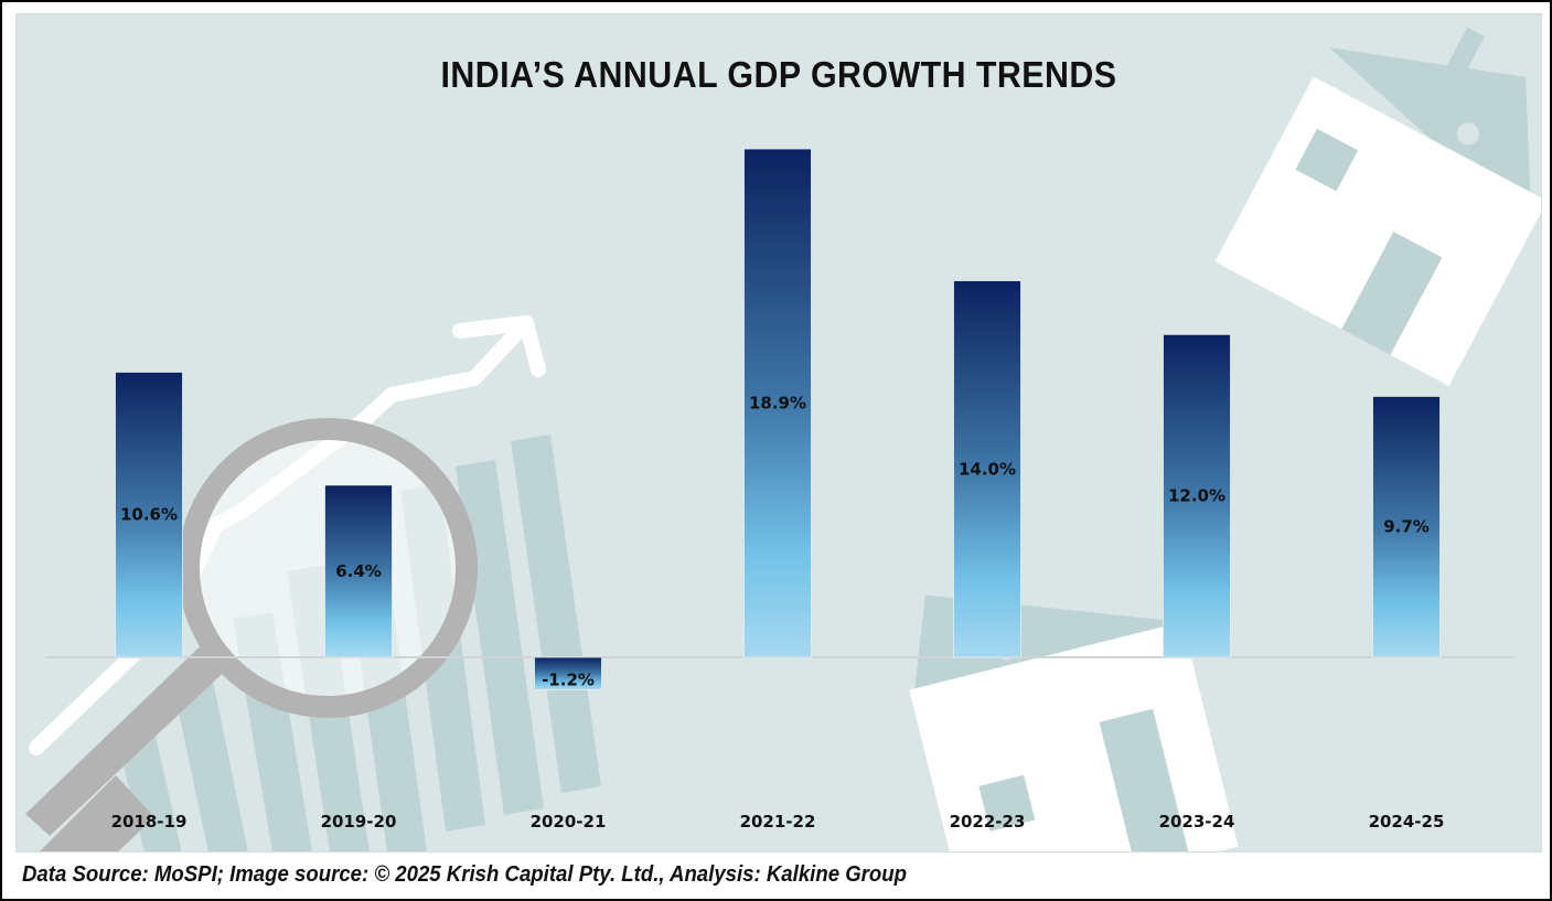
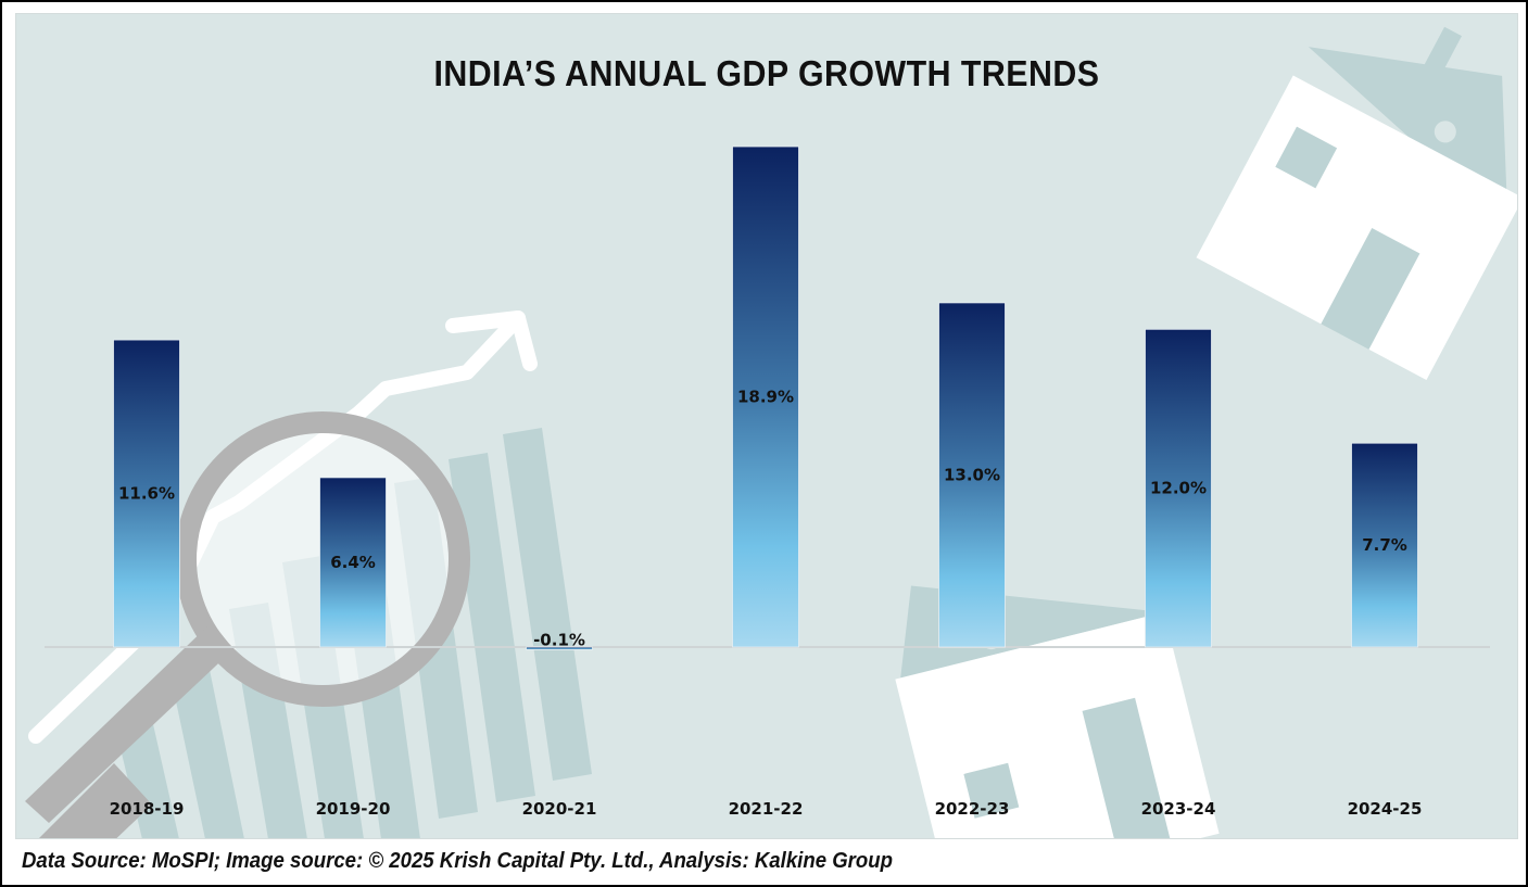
2018-19: 10.6% -> 11.6%
2020-21: -1.2% -> -0.1%
2022-23: 14.0% -> 13.0%
2024-25: 9.7% -> 7.7%
